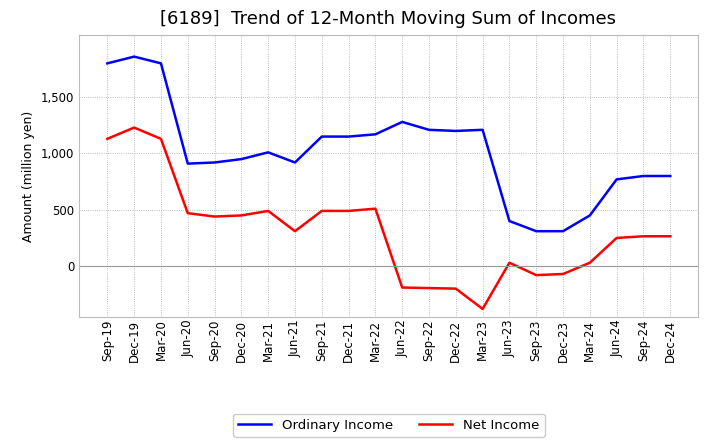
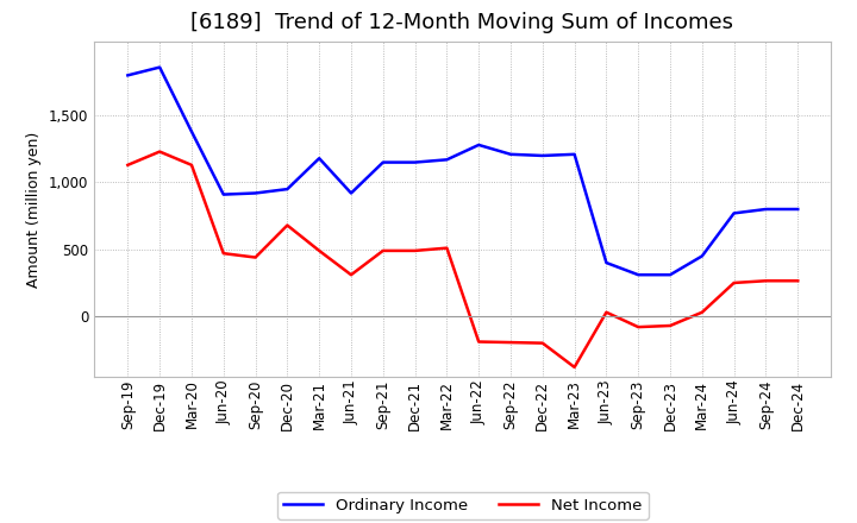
Ordinary Income/Mar-20: 1,800 -> 1,380
Net Income/Dec-20: 450 -> 680
Ordinary Income/Mar-21: 1,010 -> 1,180
